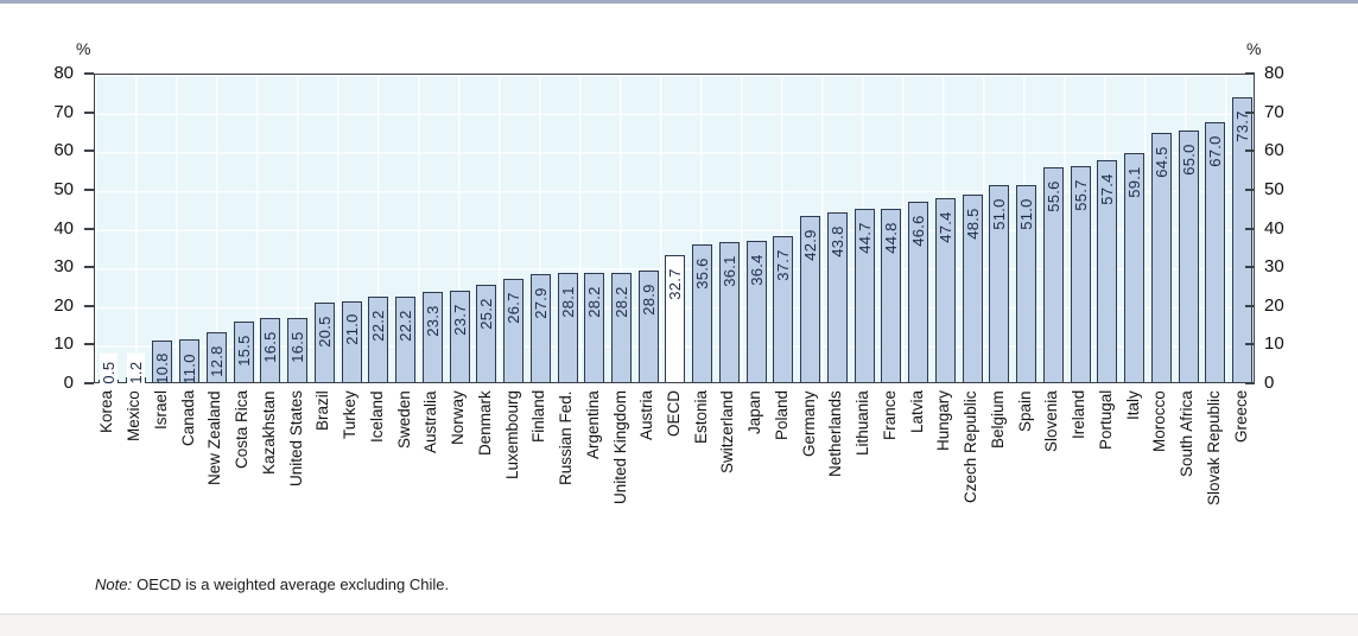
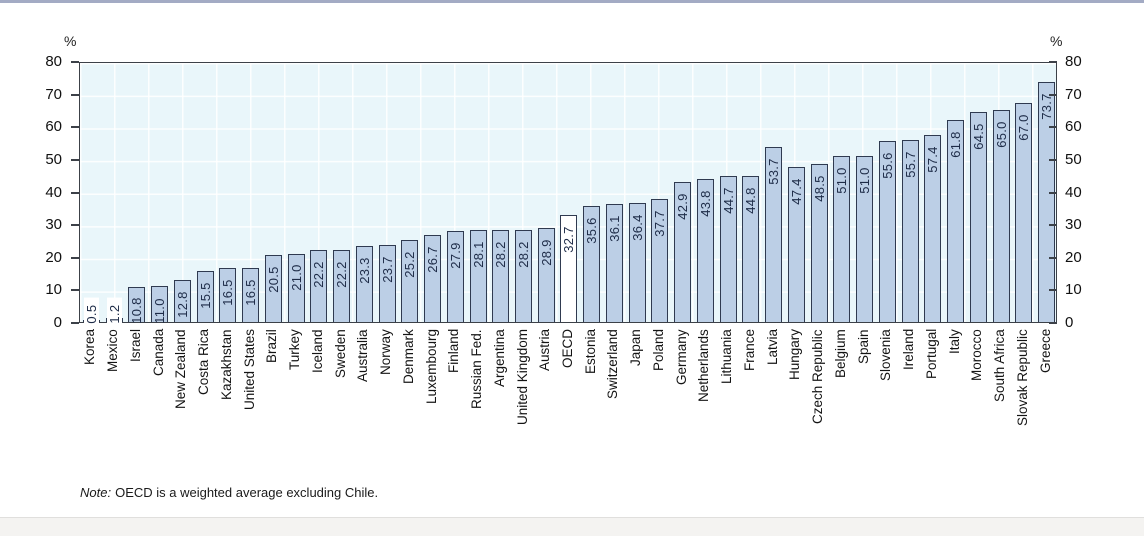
Latvia: 46.6 -> 53.7
Italy: 59.1 -> 61.8
